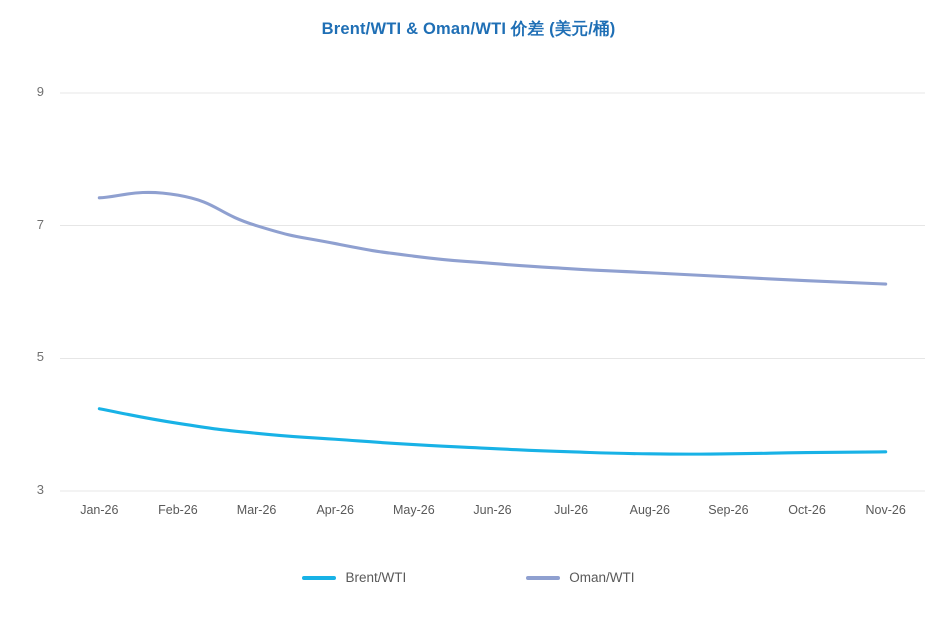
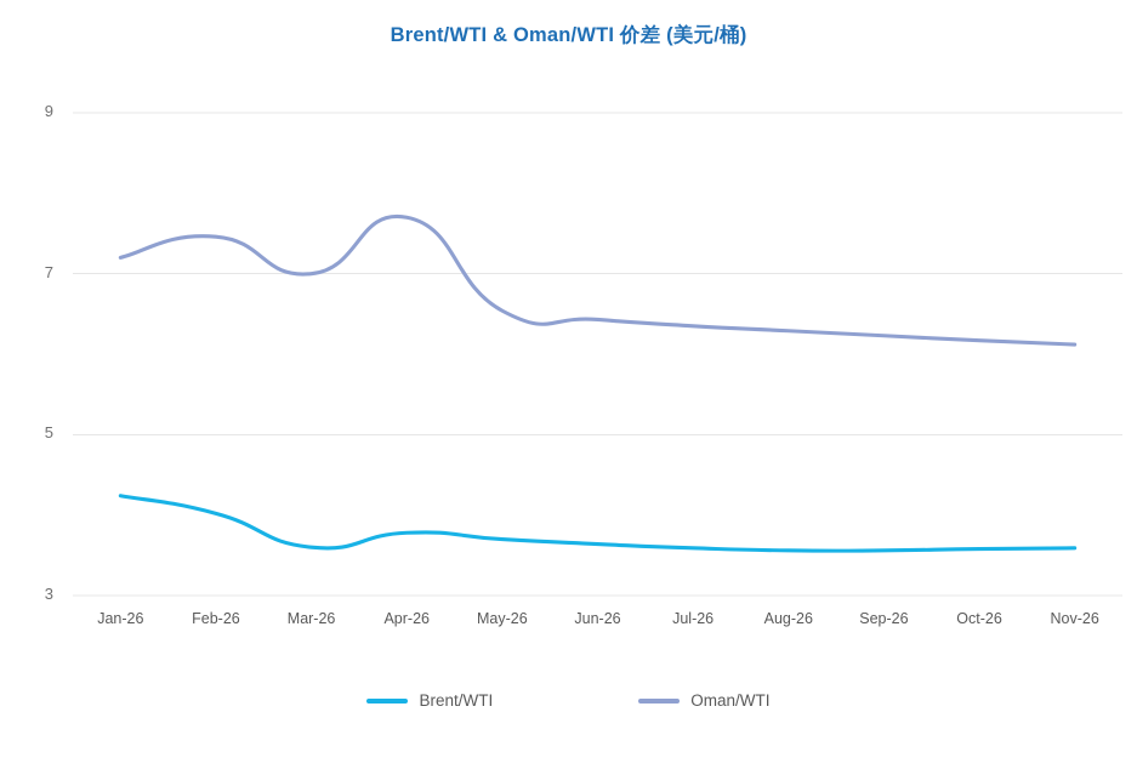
Oman/WTI/Jan-26: 7.4 -> 7.2
Brent/WTI/Mar-26: 3.9 -> 3.6
Oman/WTI/Apr-26: 6.7 -> 7.7
